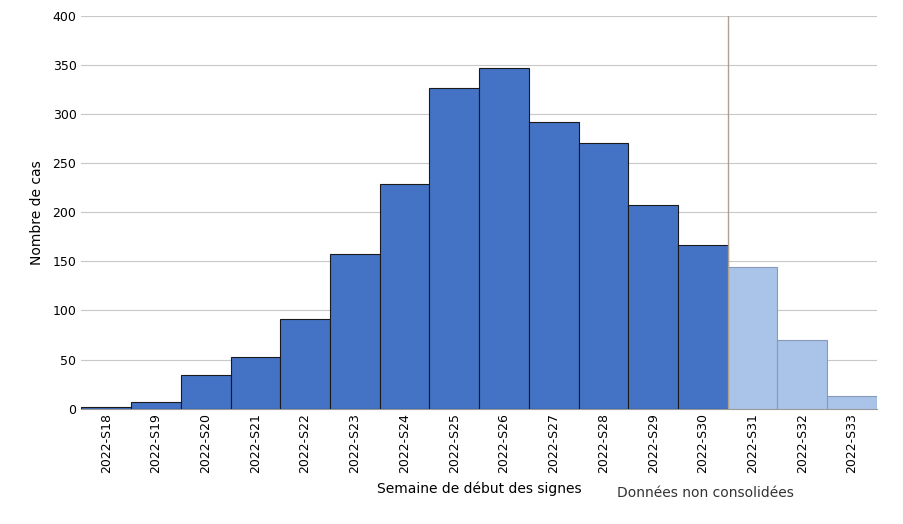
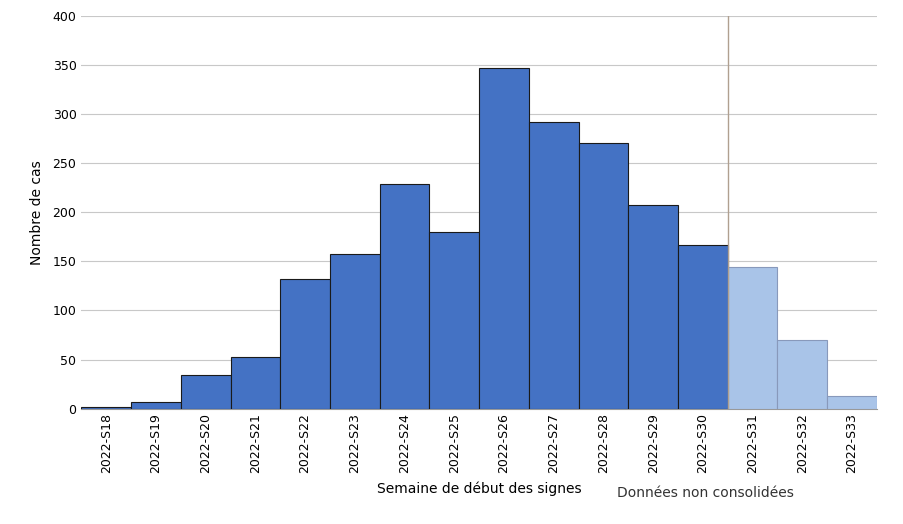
2022-S22: 91 -> 132
2022-S25: 326 -> 180
